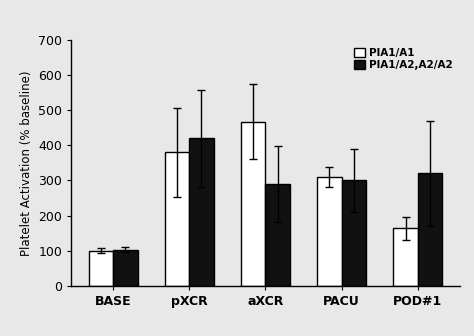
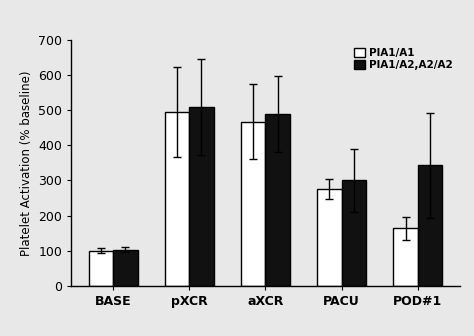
PlA1/A1/pXCR: 380 -> 495
PlA1/A2,A2/A2/pXCR: 420 -> 510
PlA1/A2,A2/A2/aXCR: 290 -> 490
PlA1/A1/PACU: 310 -> 275
PlA1/A2,A2/A2/POD#1: 320 -> 343
